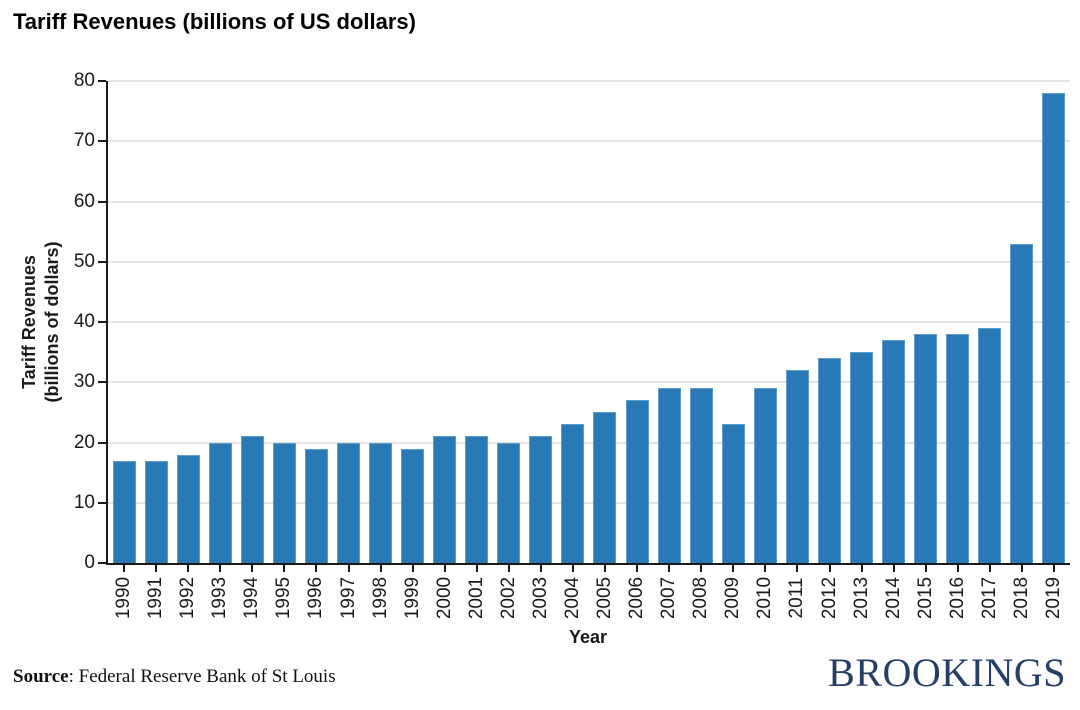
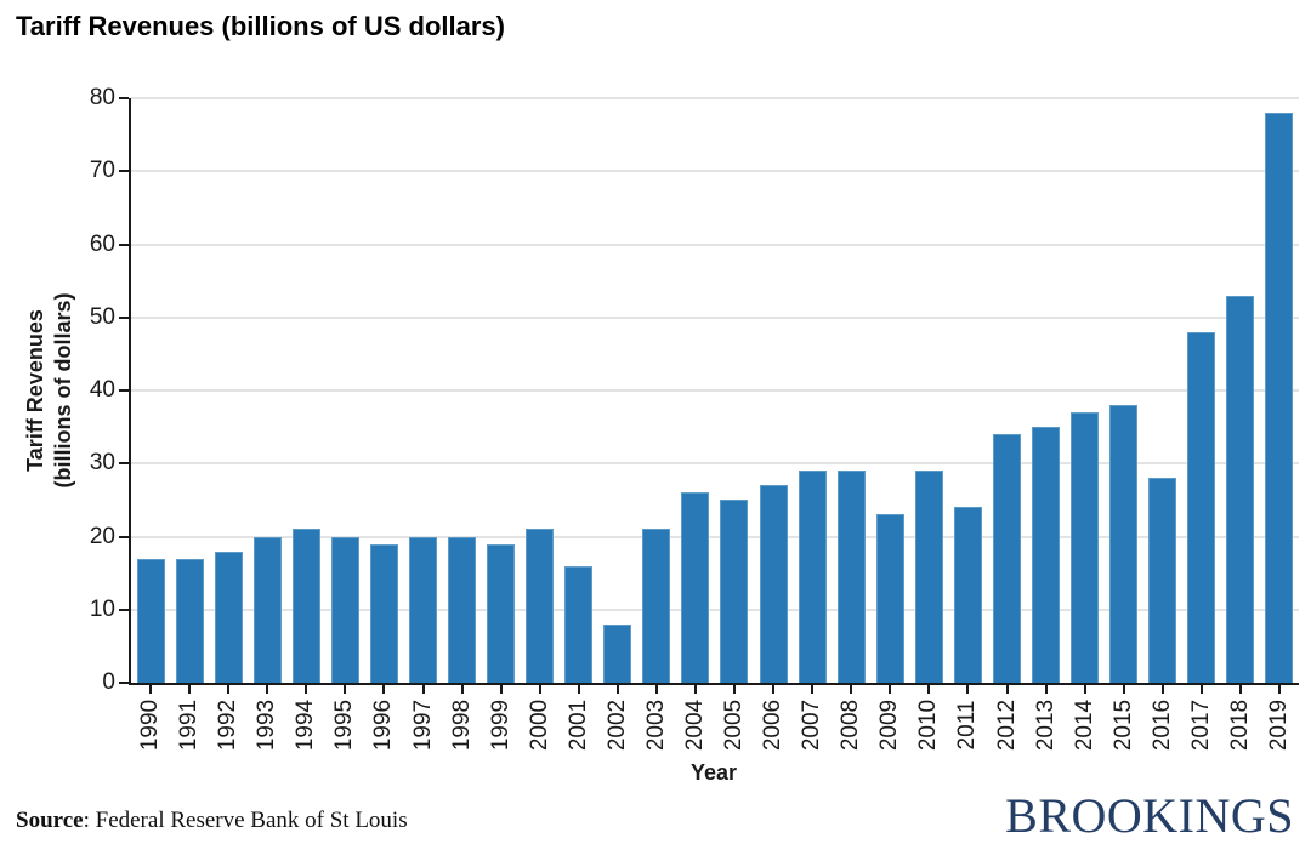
2001: 21 -> 16
2002: 20 -> 8
2004: 23 -> 26
2011: 32 -> 24
2016: 38 -> 28
2017: 39 -> 48
